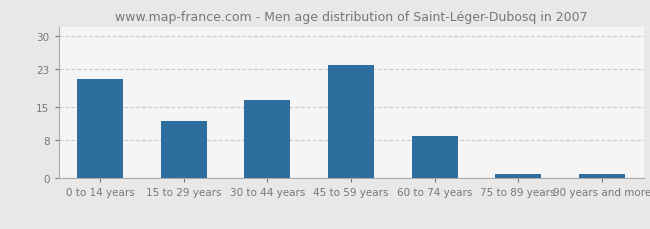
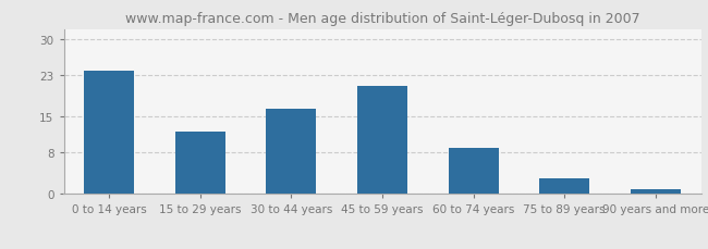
0 to 14 years: 21.0 -> 24.0
45 to 59 years: 24.0 -> 21.0
75 to 89 years: 1.0 -> 3.0
